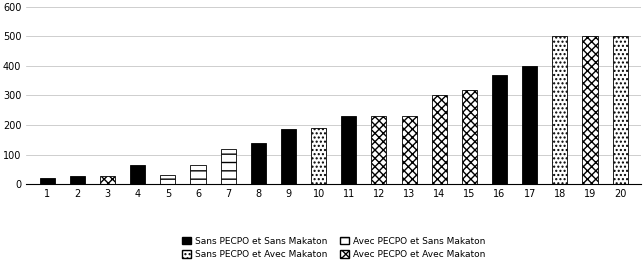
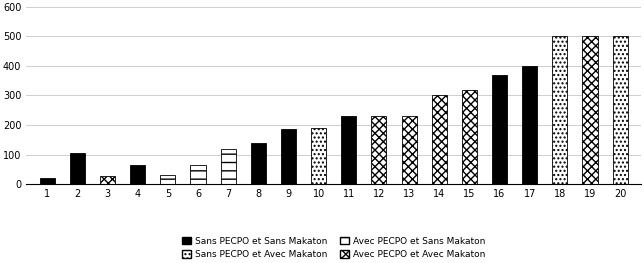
2: 28 -> 105
